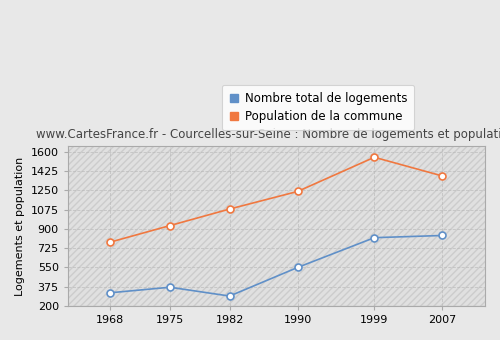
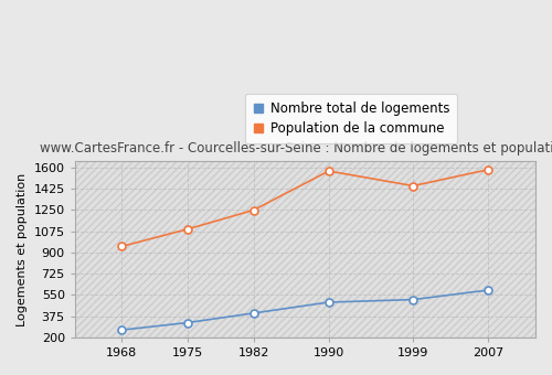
Nombre total de logements/1968: 320 -> 260
Population de la commune/1968: 780 -> 950
Nombre total de logements/1975: 370 -> 320
Population de la commune/1975: 930 -> 1090
Nombre total de logements/1982: 290 -> 400
Population de la commune/1982: 1080 -> 1250
Nombre total de logements/1990: 550 -> 490
Population de la commune/1990: 1240 -> 1570
Nombre total de logements/1999: 820 -> 510
Population de la commune/1999: 1550 -> 1450
Nombre total de logements/2007: 840 -> 590
Population de la commune/2007: 1380 -> 1580
